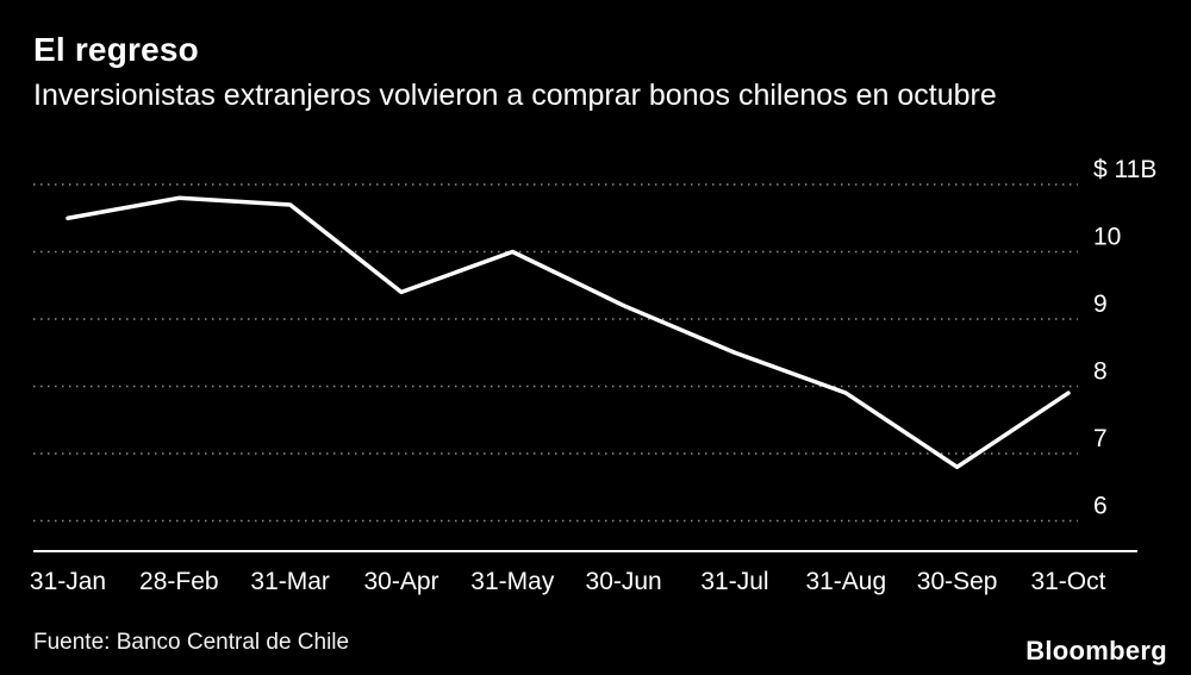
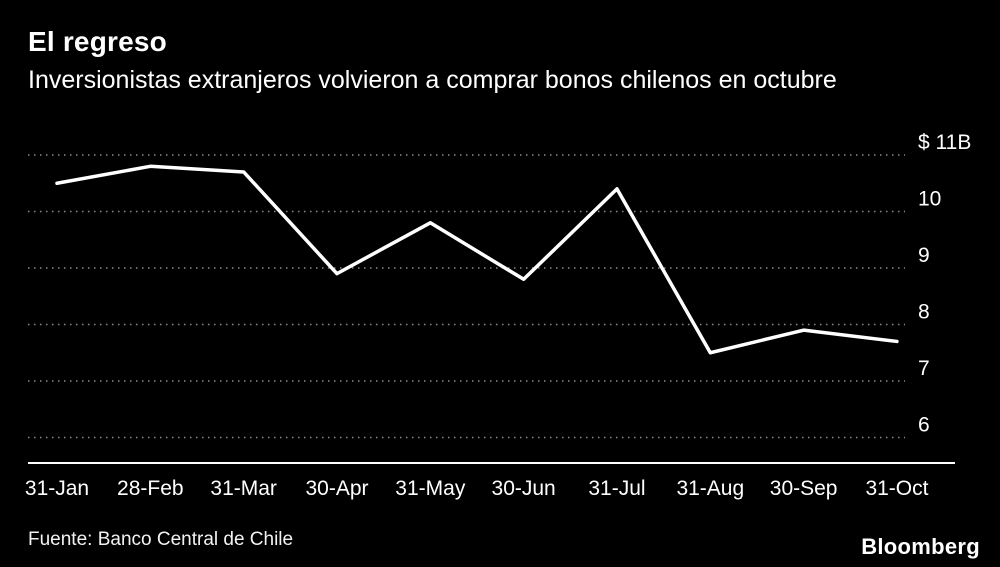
30-Apr: 9.4 -> 8.9
31-May: 10.0 -> 9.8
30-Jun: 9.2 -> 8.8
31-Jul: 8.5 -> 10.4
31-Aug: 7.9 -> 7.5
30-Sep: 6.8 -> 7.9
31-Oct: 7.9 -> 7.7
